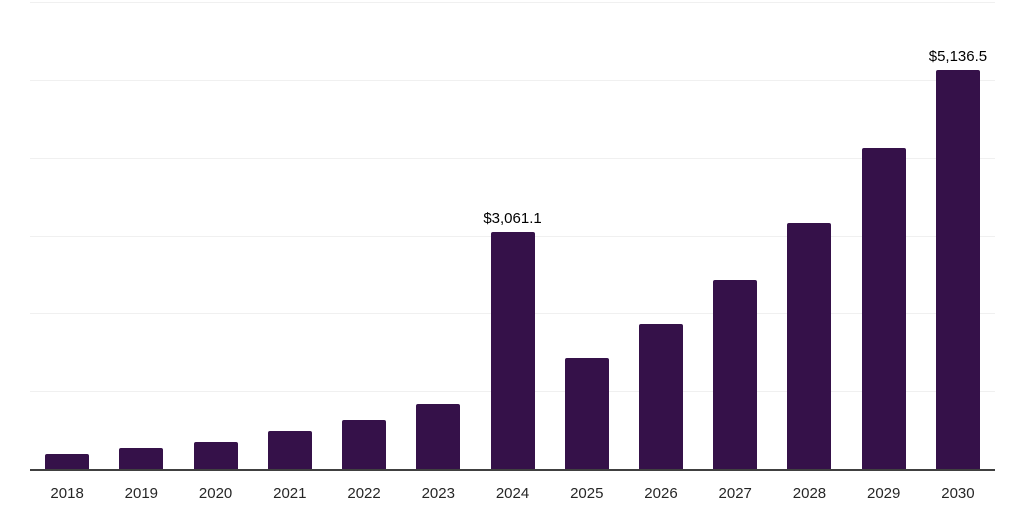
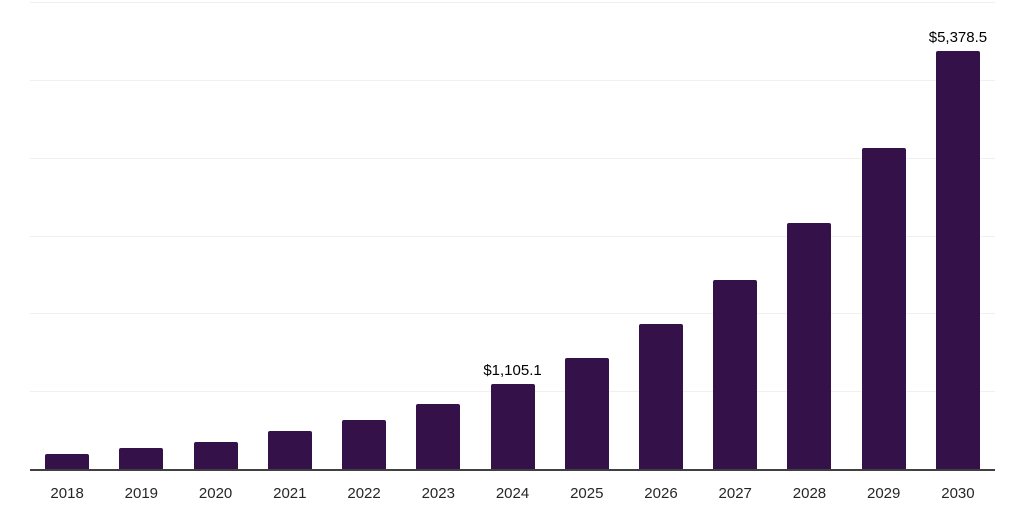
2024: $3,061.1 -> $1,105.1
2030: $5,136.5 -> $5,378.5
